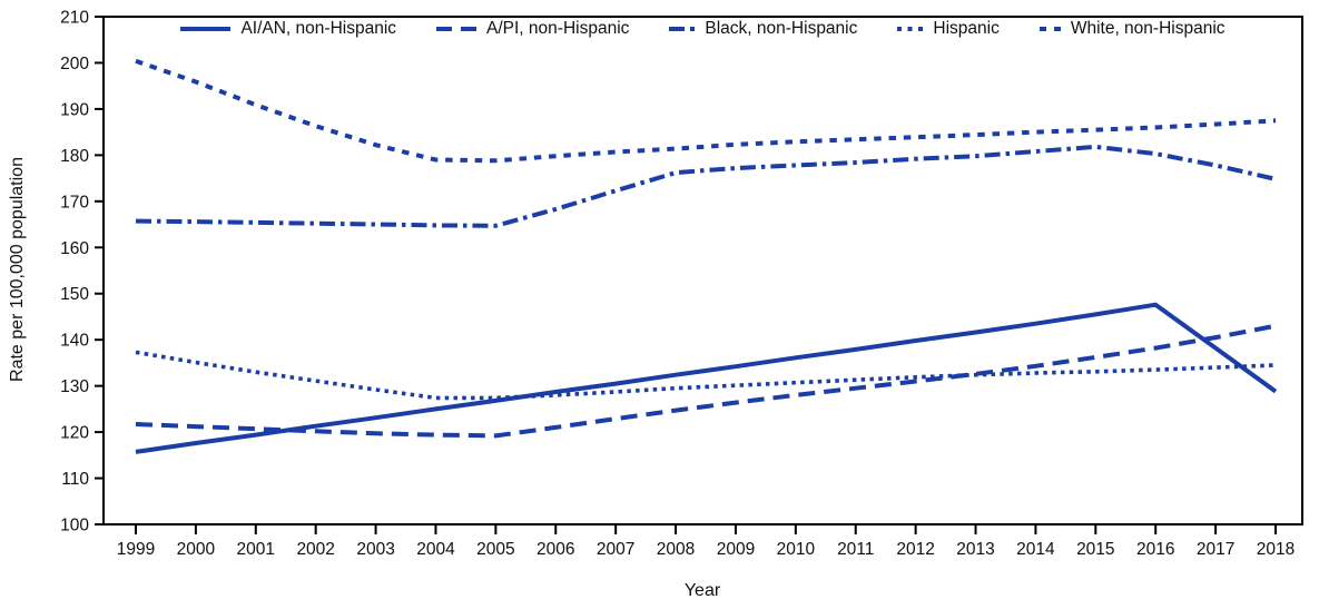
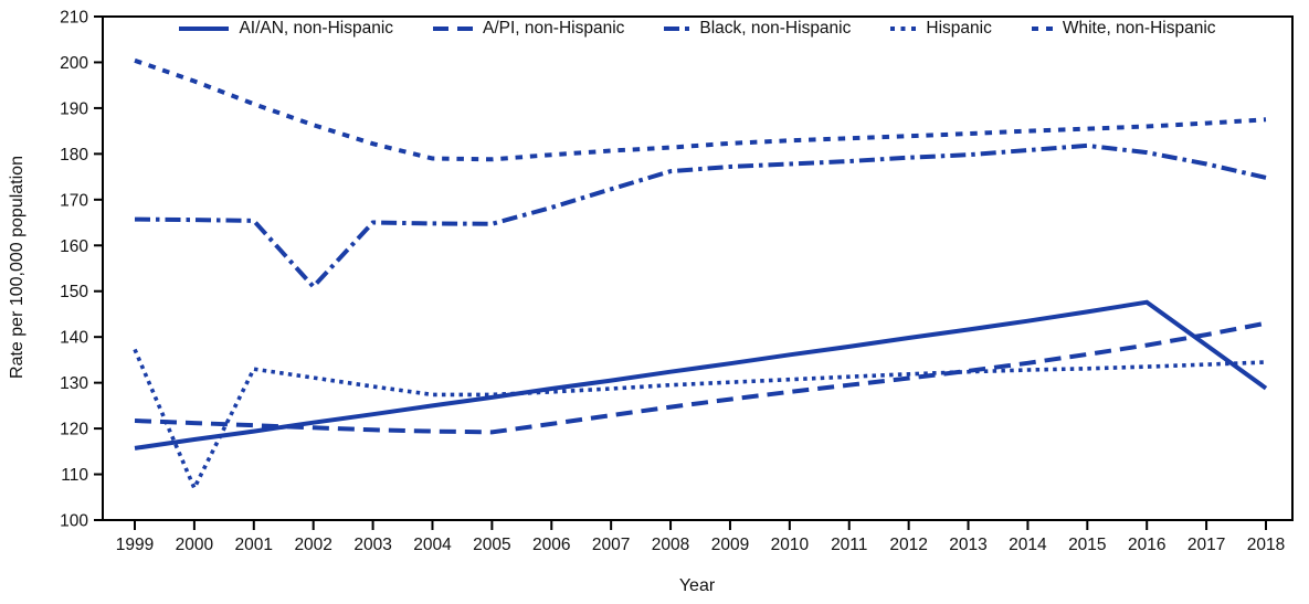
Hispanic/2000: 135 -> 107
Black, non-Hispanic/2002: 165 -> 151
